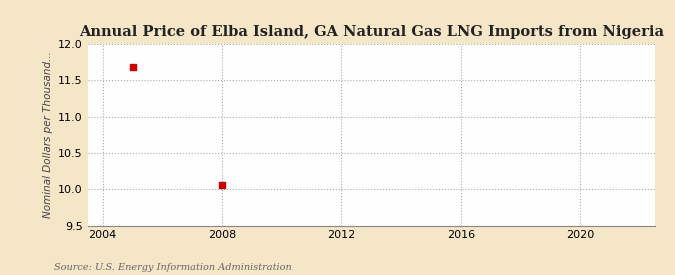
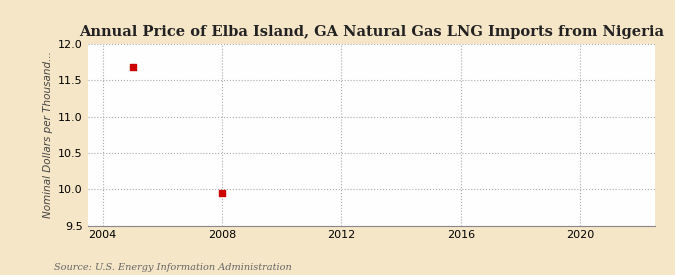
2008: 10.06 -> 9.95
